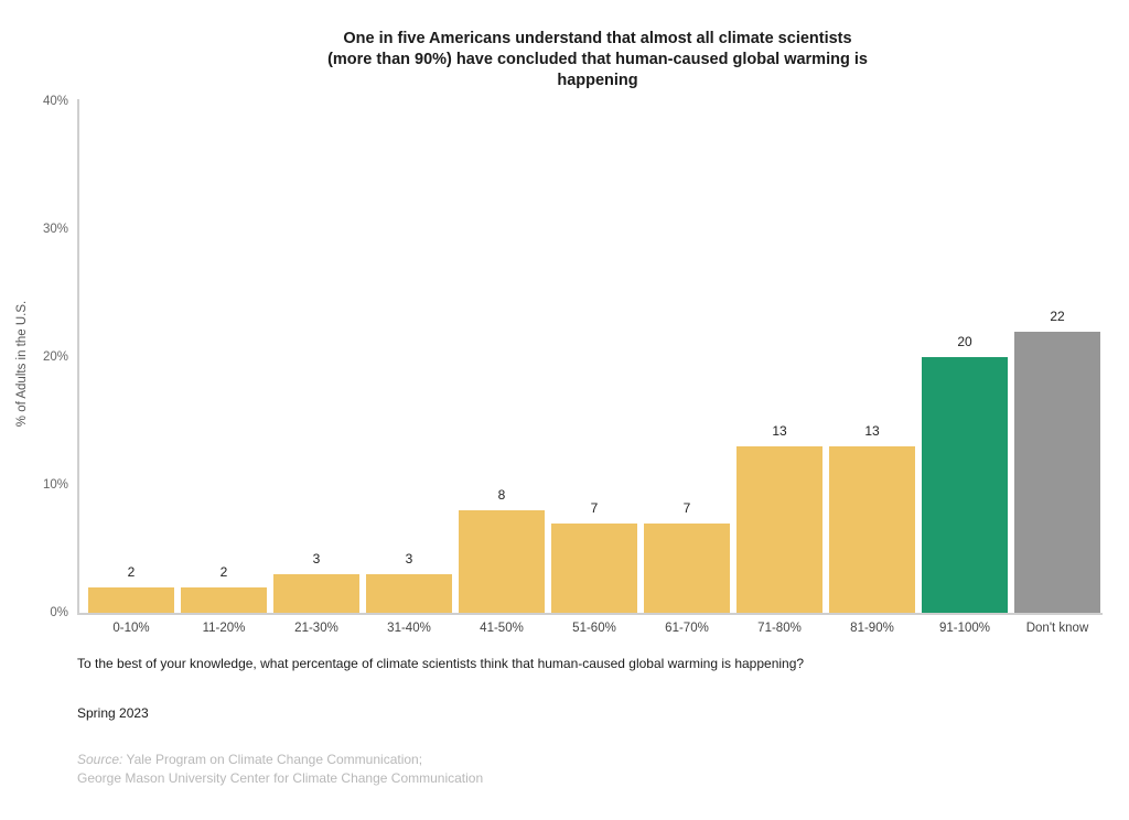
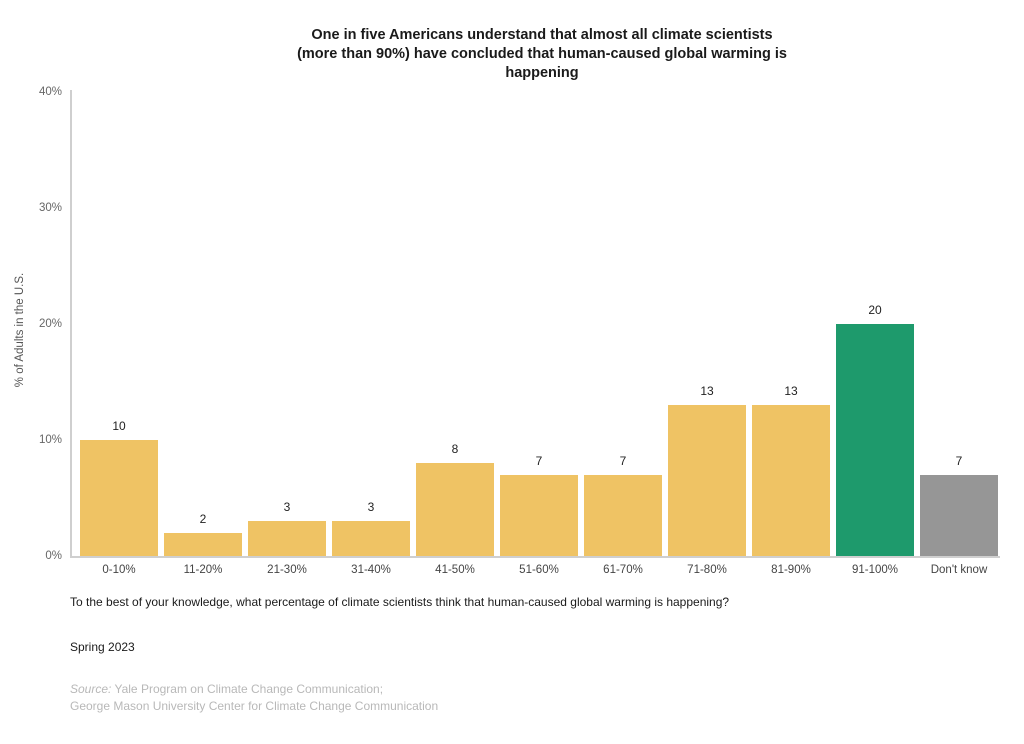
0-10%: 2 -> 10
Don't know: 22 -> 7
